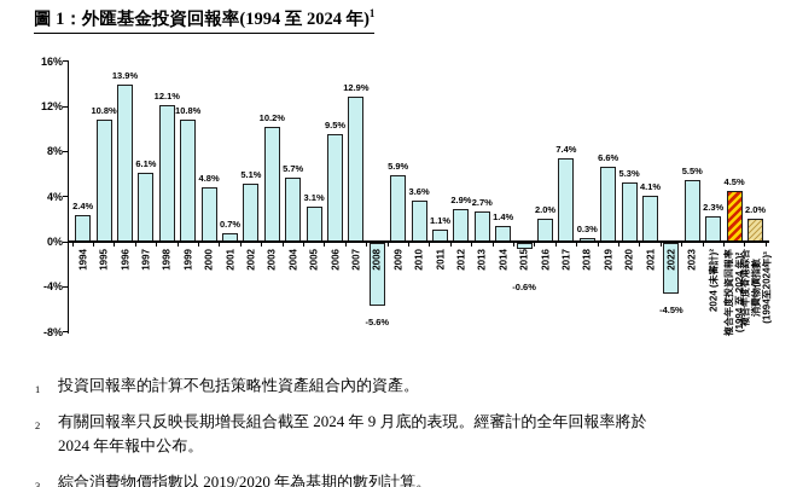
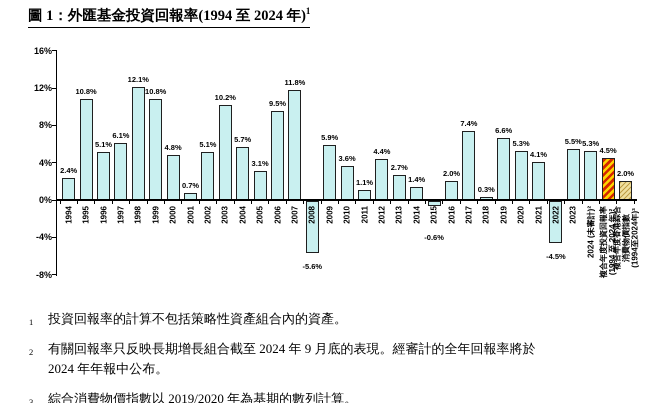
1996: 13.9% -> 5.1%
2007: 12.9% -> 11.8%
2012: 2.9% -> 4.4%
2024 (未審計)²: 2.3% -> 5.3%
